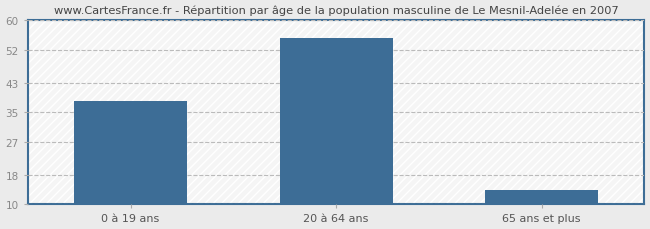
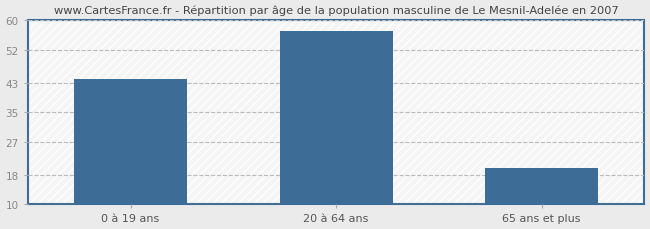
0 à 19 ans: 38 -> 44
20 à 64 ans: 55 -> 57
65 ans et plus: 14 -> 20
